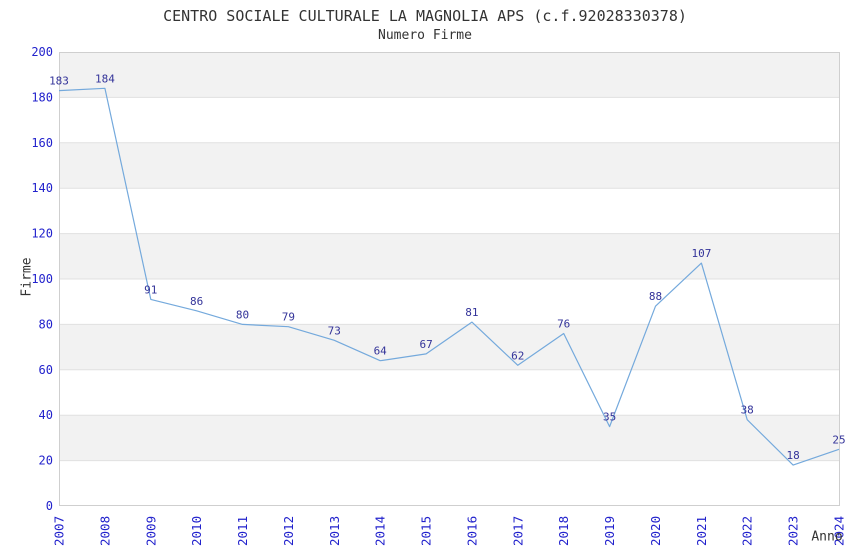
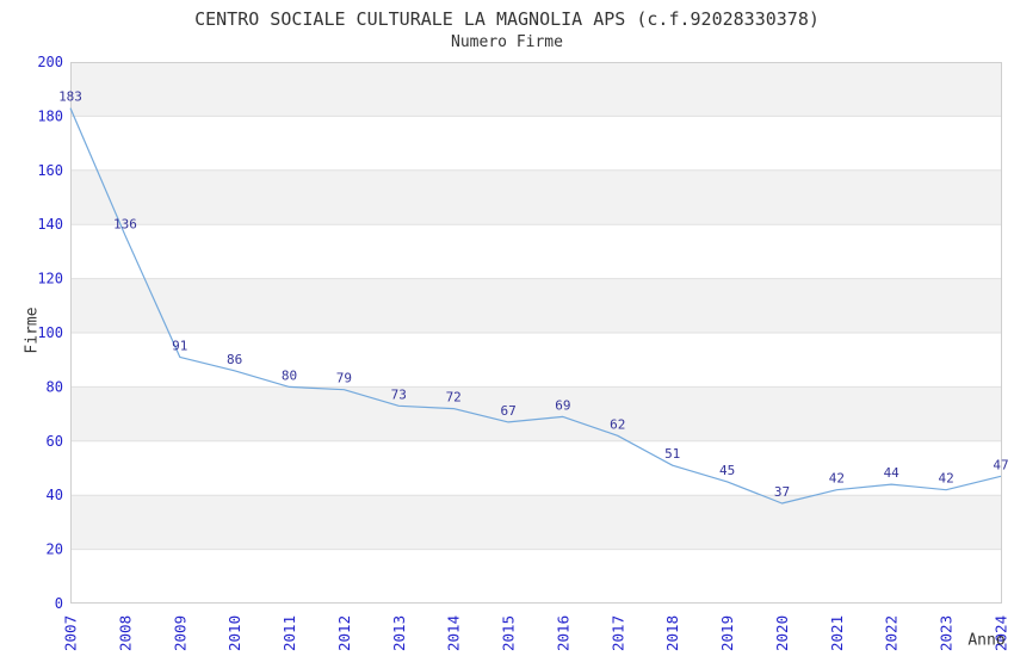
2008: 184 -> 136
2014: 64 -> 72
2016: 81 -> 69
2018: 76 -> 51
2019: 35 -> 45
2020: 88 -> 37
2021: 107 -> 42
2022: 38 -> 44
2023: 18 -> 42
2024: 25 -> 47
